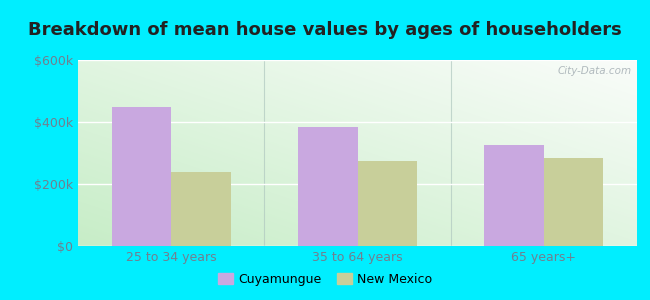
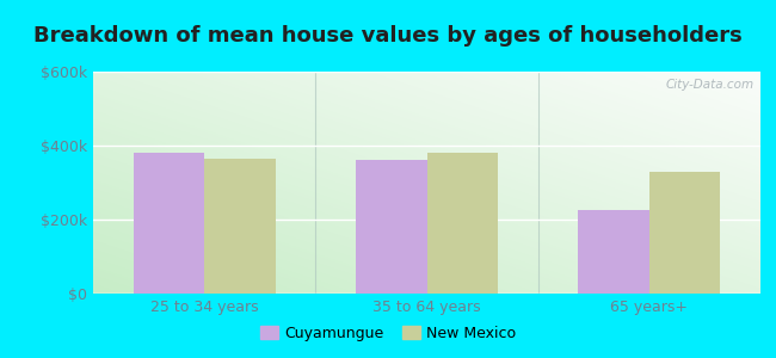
Cuyamungue/25 to 34 years: $450k -> $380k
New Mexico/25 to 34 years: $240k -> $365k
Cuyamungue/35 to 64 years: $385k -> $360k
New Mexico/35 to 64 years: $275k -> $380k
Cuyamungue/65 years+: $325k -> $225k
New Mexico/65 years+: $285k -> $330k
